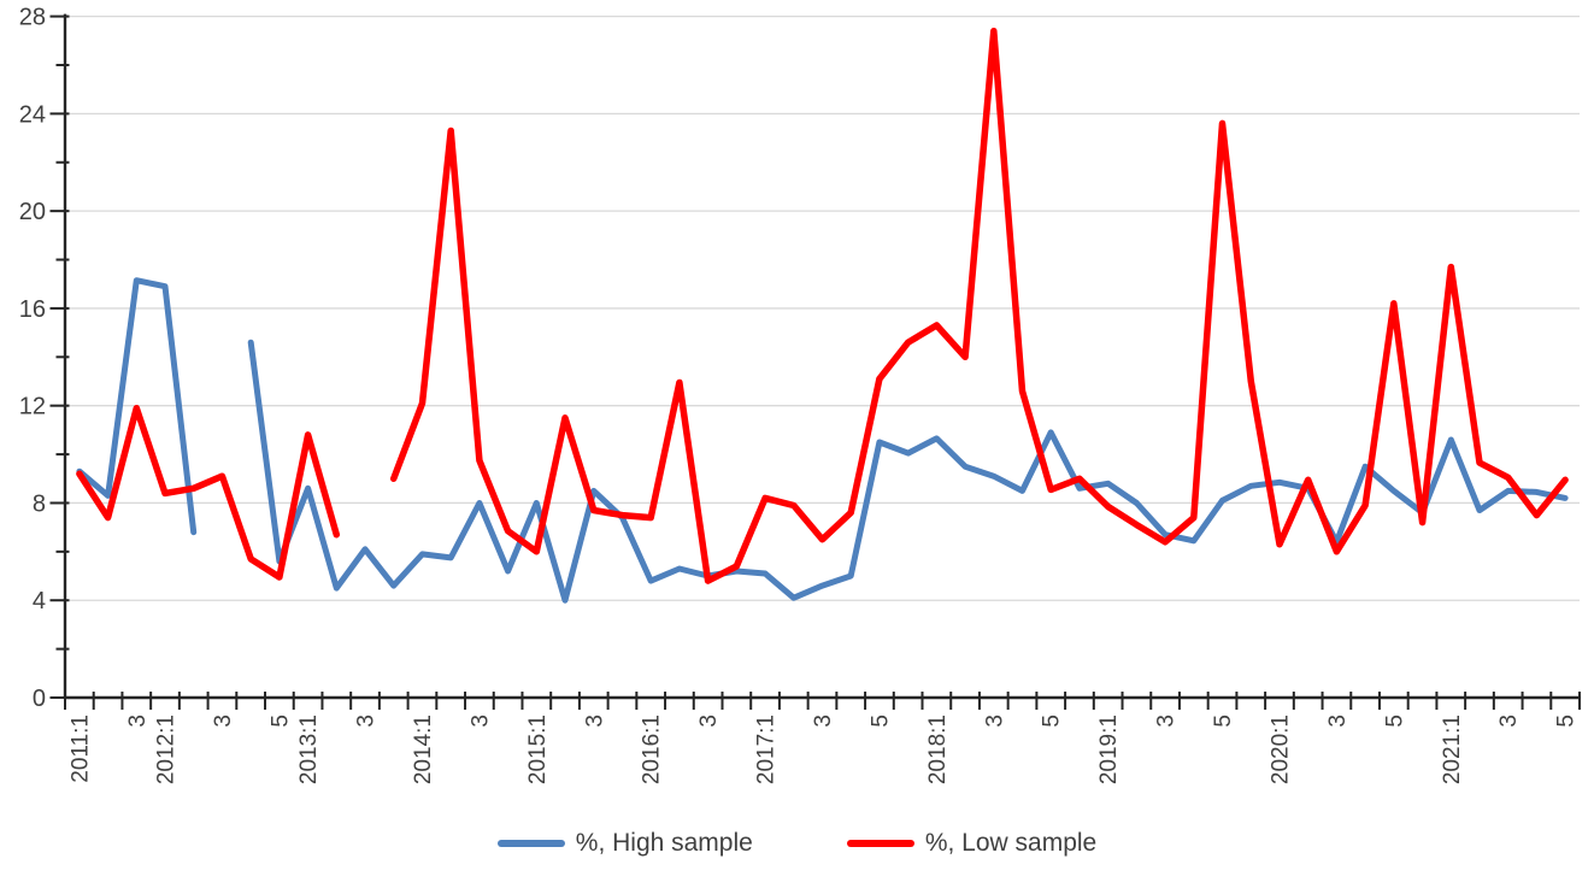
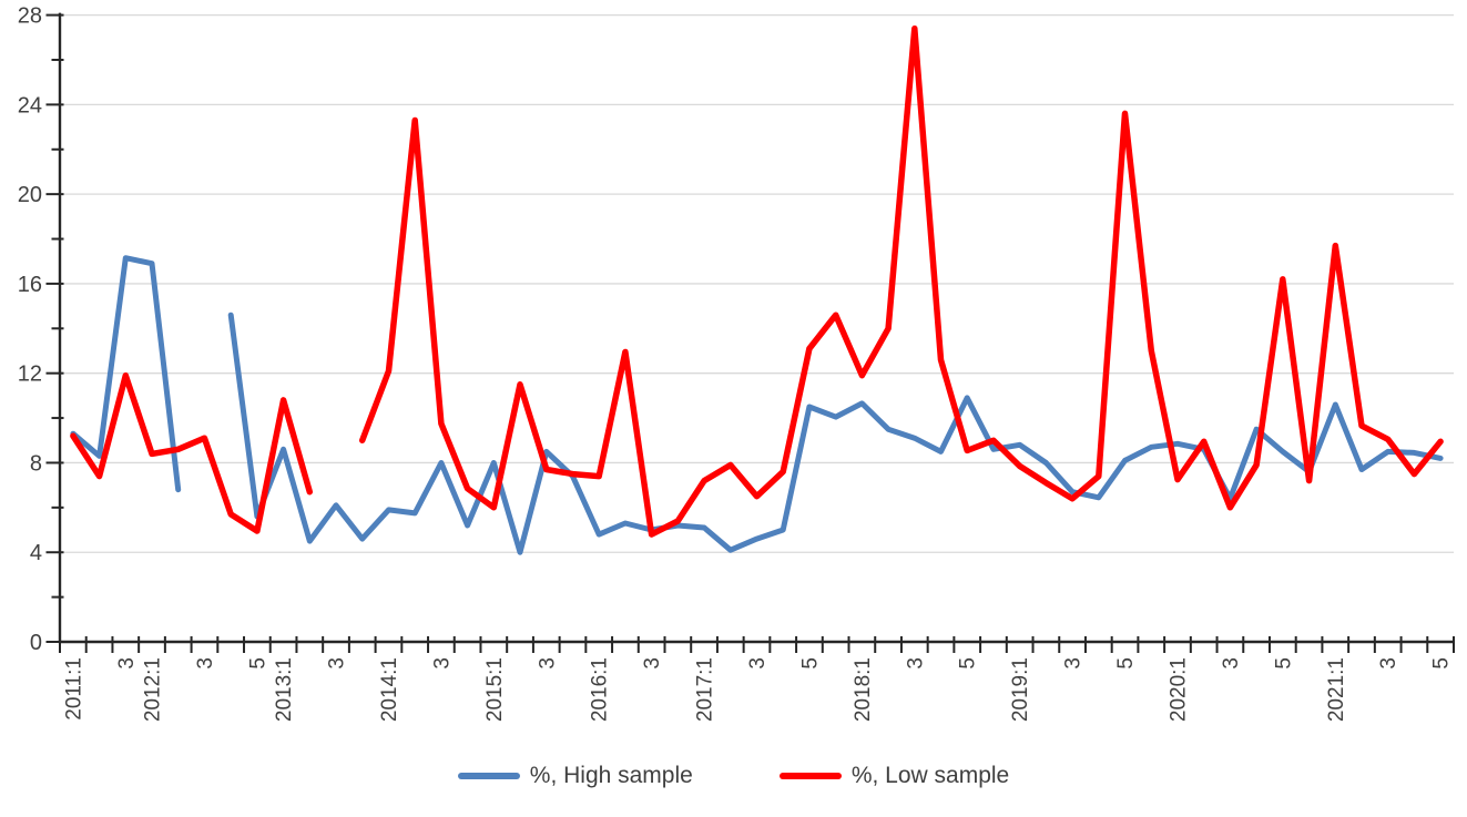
%, Low sample/2017:1: 8.2 -> 7.2
%, Low sample/2018:1: 15.3 -> 11.9
%, Low sample/2020:1: 6.3 -> 7.2
